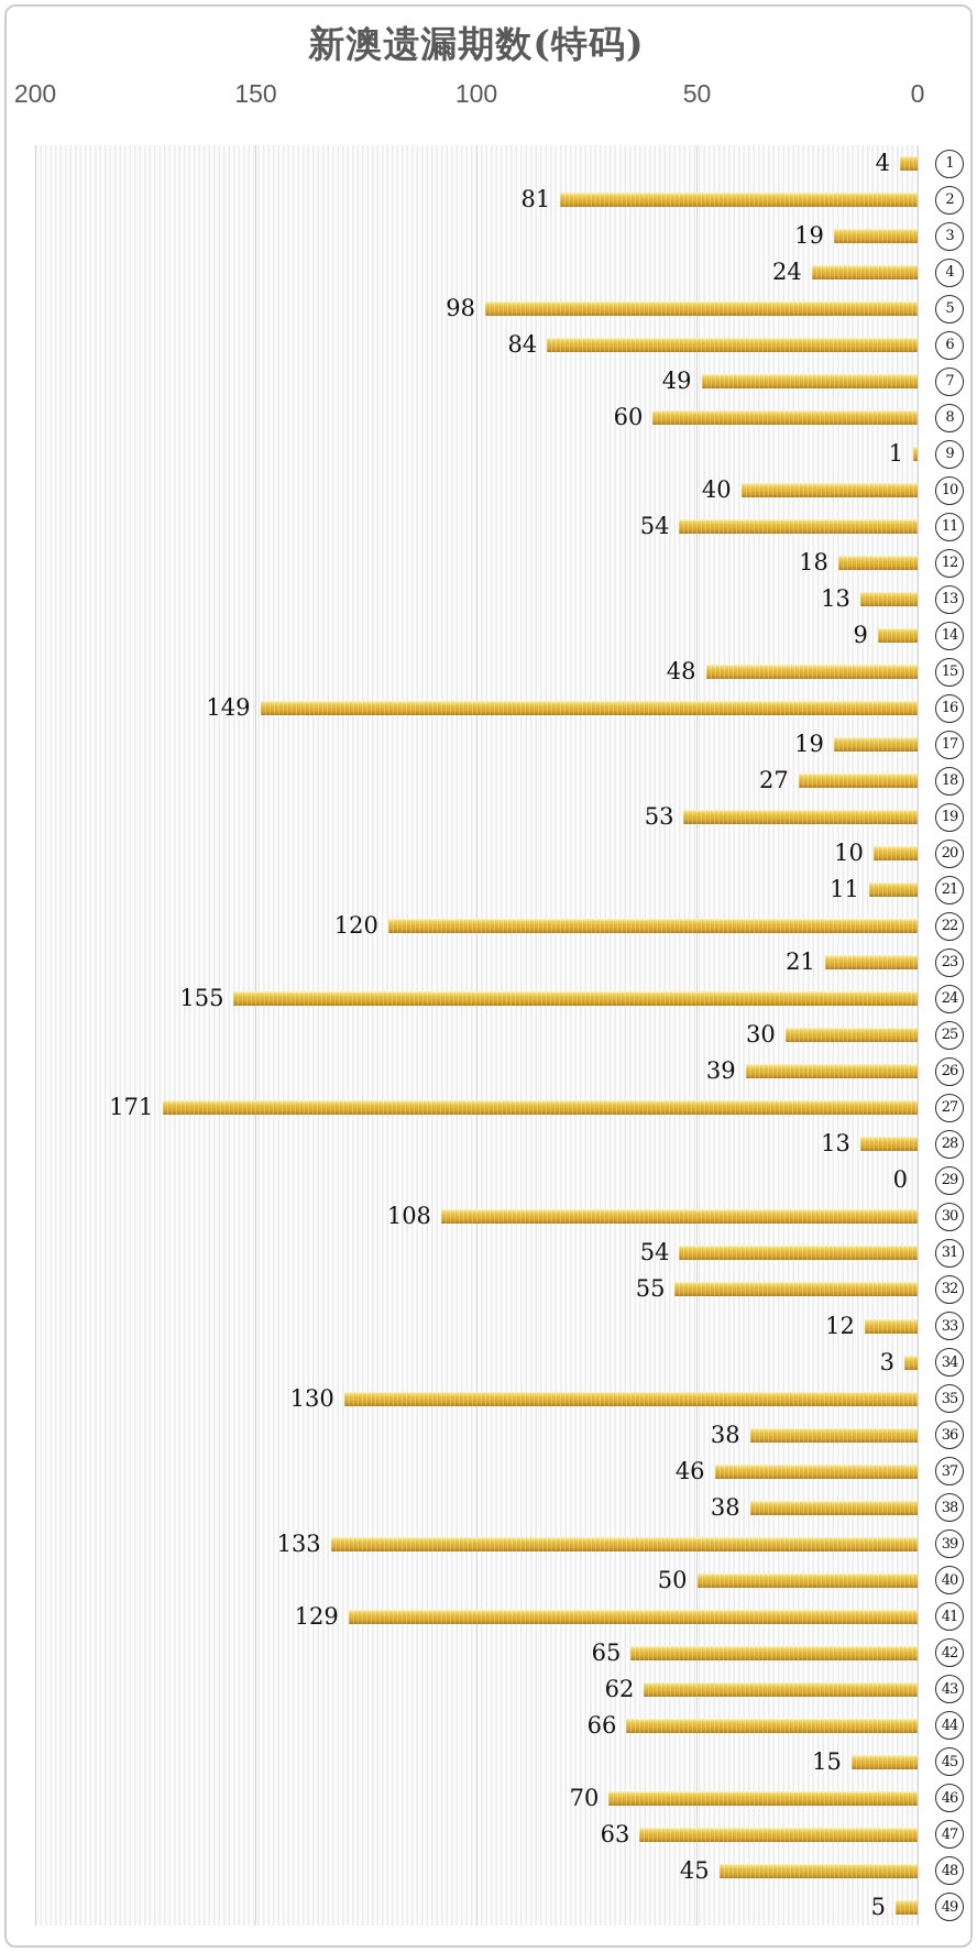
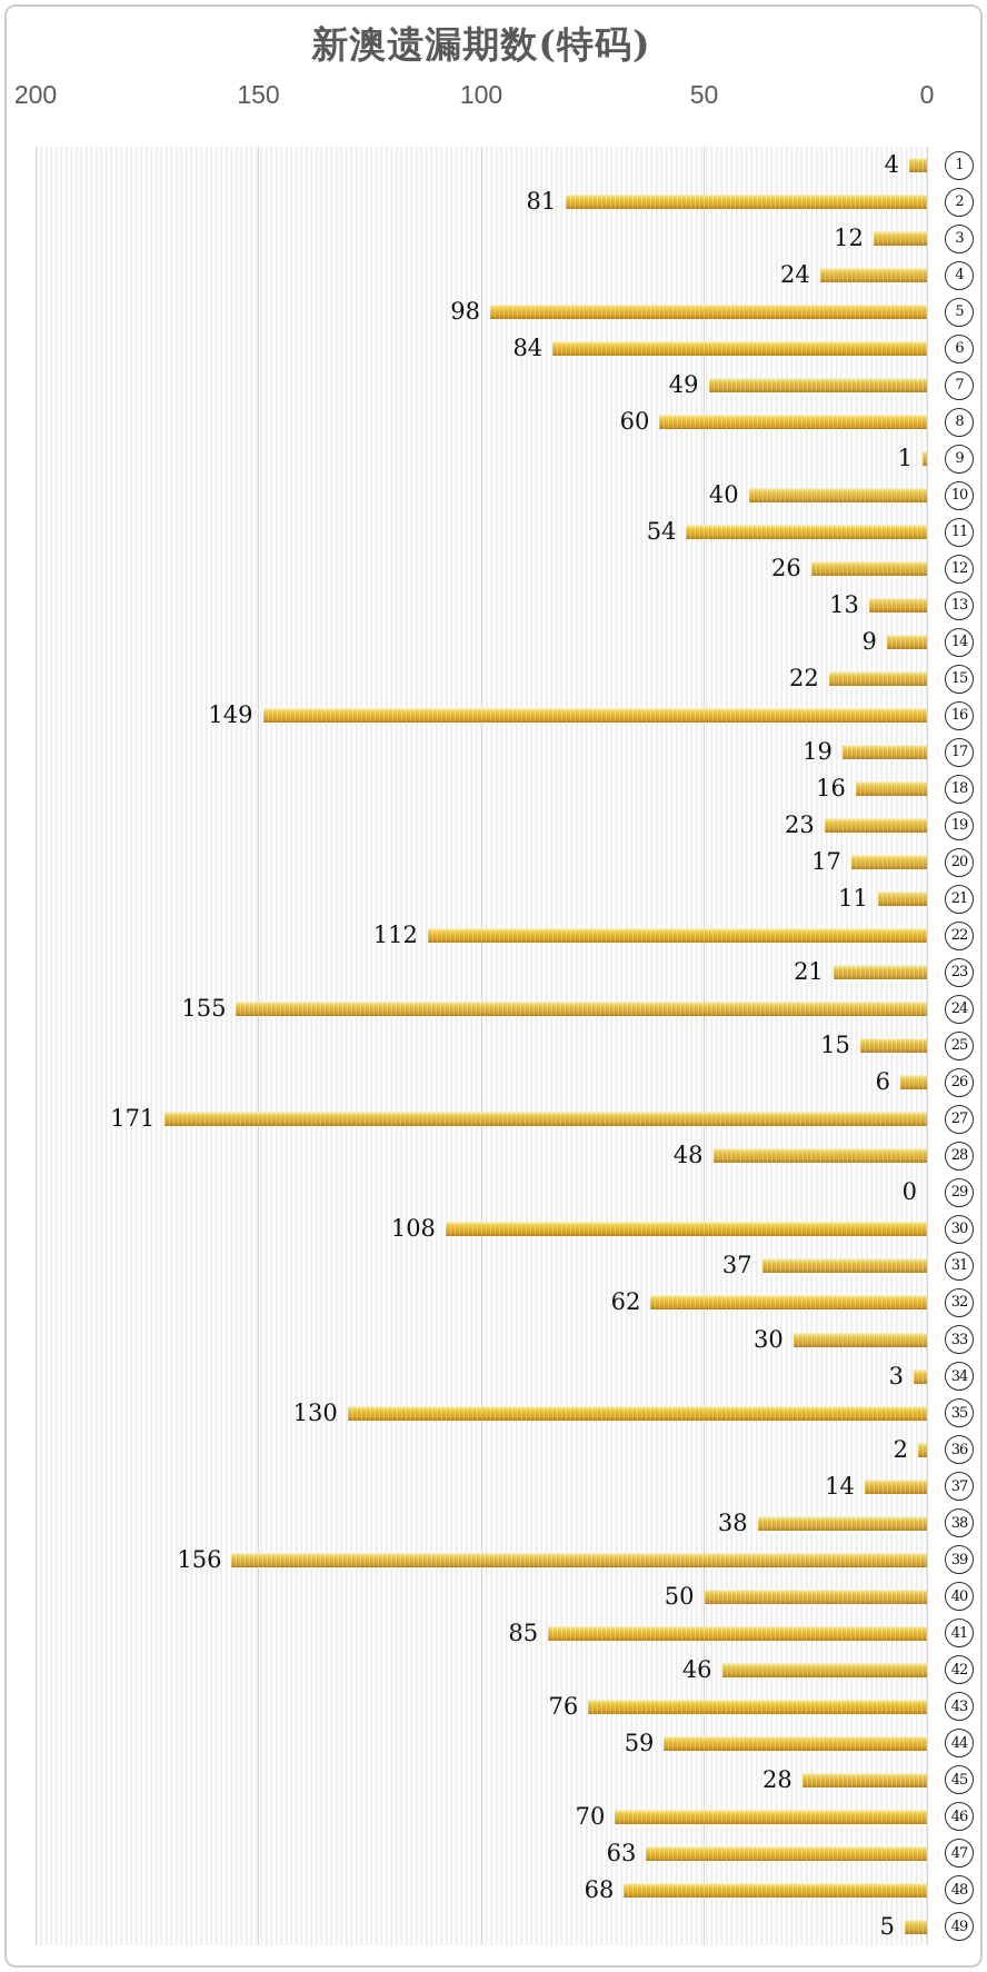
3: 19 -> 12
12: 18 -> 26
15: 48 -> 22
18: 27 -> 16
19: 53 -> 23
20: 10 -> 17
22: 120 -> 112
25: 30 -> 15
26: 39 -> 6
28: 13 -> 48
31: 54 -> 37
32: 55 -> 62
33: 12 -> 30
36: 38 -> 2
37: 46 -> 14
39: 133 -> 156
41: 129 -> 85
42: 65 -> 46
43: 62 -> 76
44: 66 -> 59
45: 15 -> 28
48: 45 -> 68
